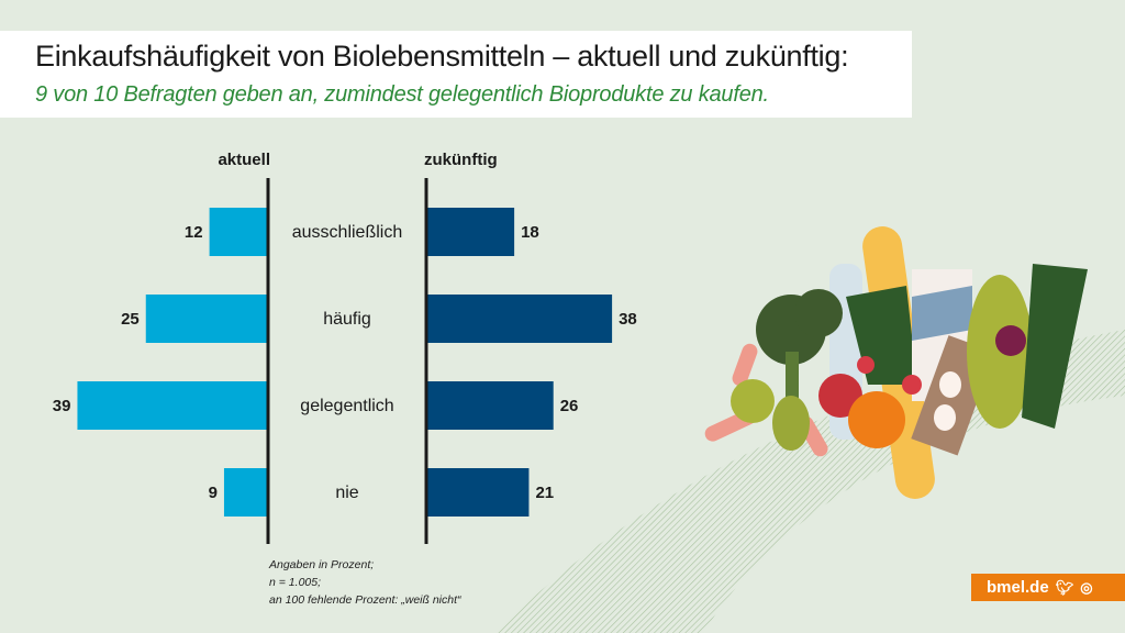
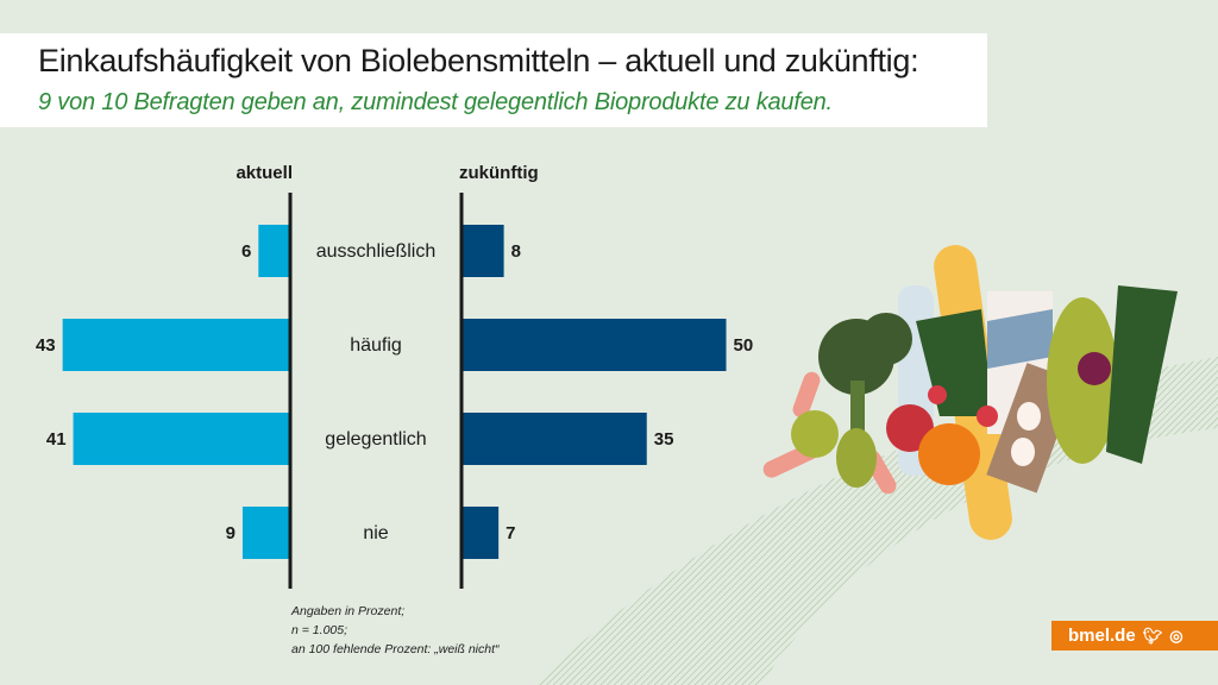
aktuell/ausschließlich: 12 -> 6
zukünftig/ausschließlich: 18 -> 8
aktuell/häufig: 25 -> 43
zukünftig/häufig: 38 -> 50
aktuell/gelegentlich: 39 -> 41
zukünftig/gelegentlich: 26 -> 35
zukünftig/nie: 21 -> 7
